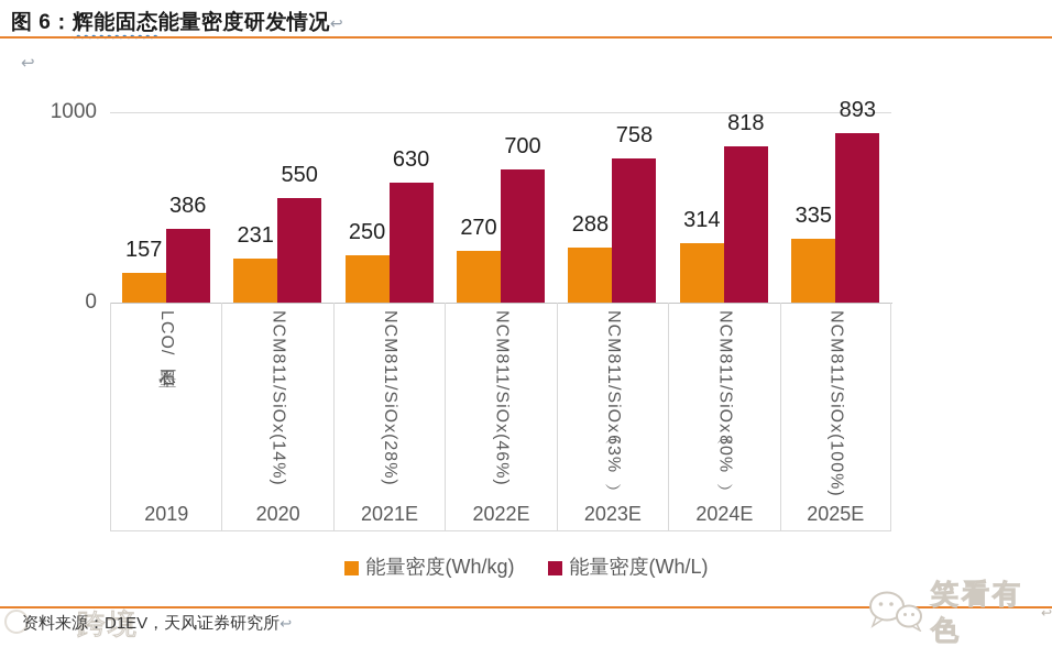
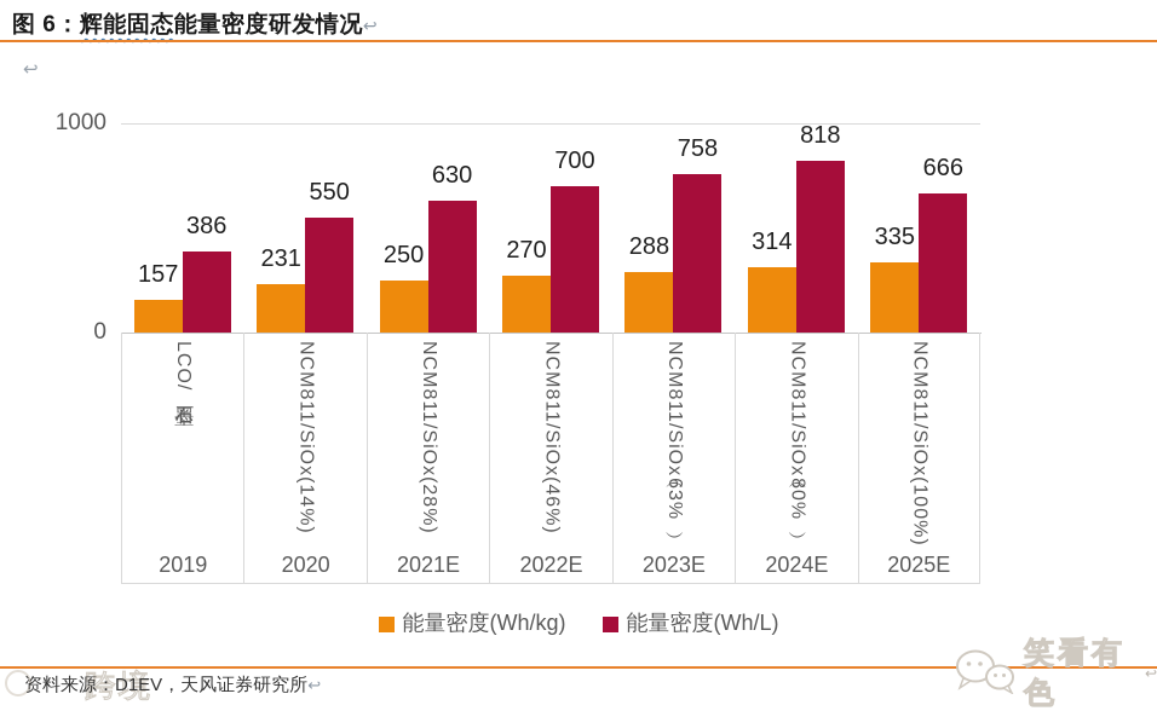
能量密度(Wh/L)/NCM811/SiOx(100%): 893 -> 666
